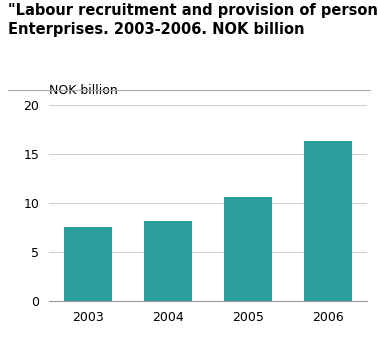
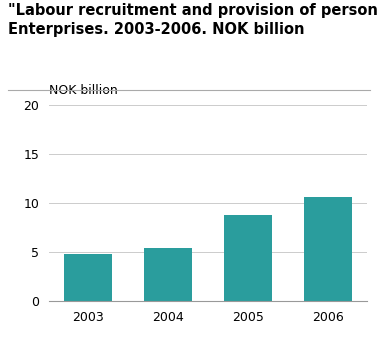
2003: 7.5 -> 4.8
2004: 8.1 -> 5.4
2005: 10.6 -> 8.8
2006: 16.3 -> 10.6
